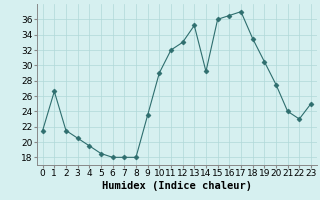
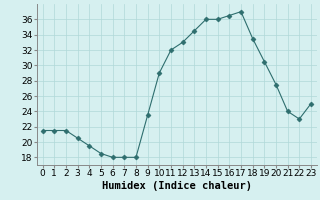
1: 26.6 -> 21.5
13: 35.2 -> 34.5
14: 29.2 -> 36.0
